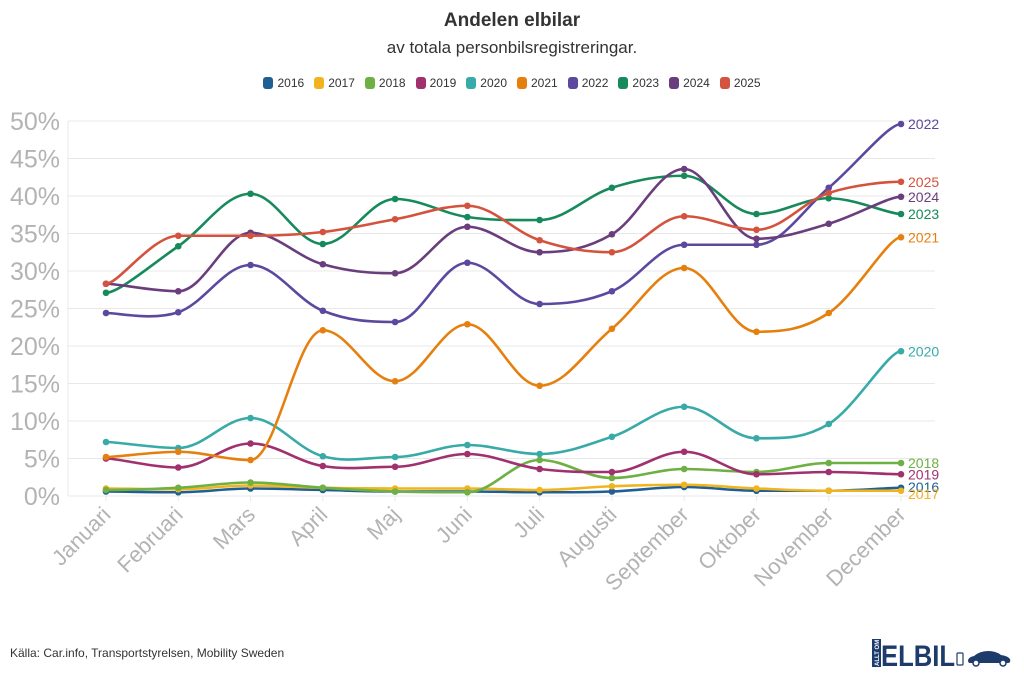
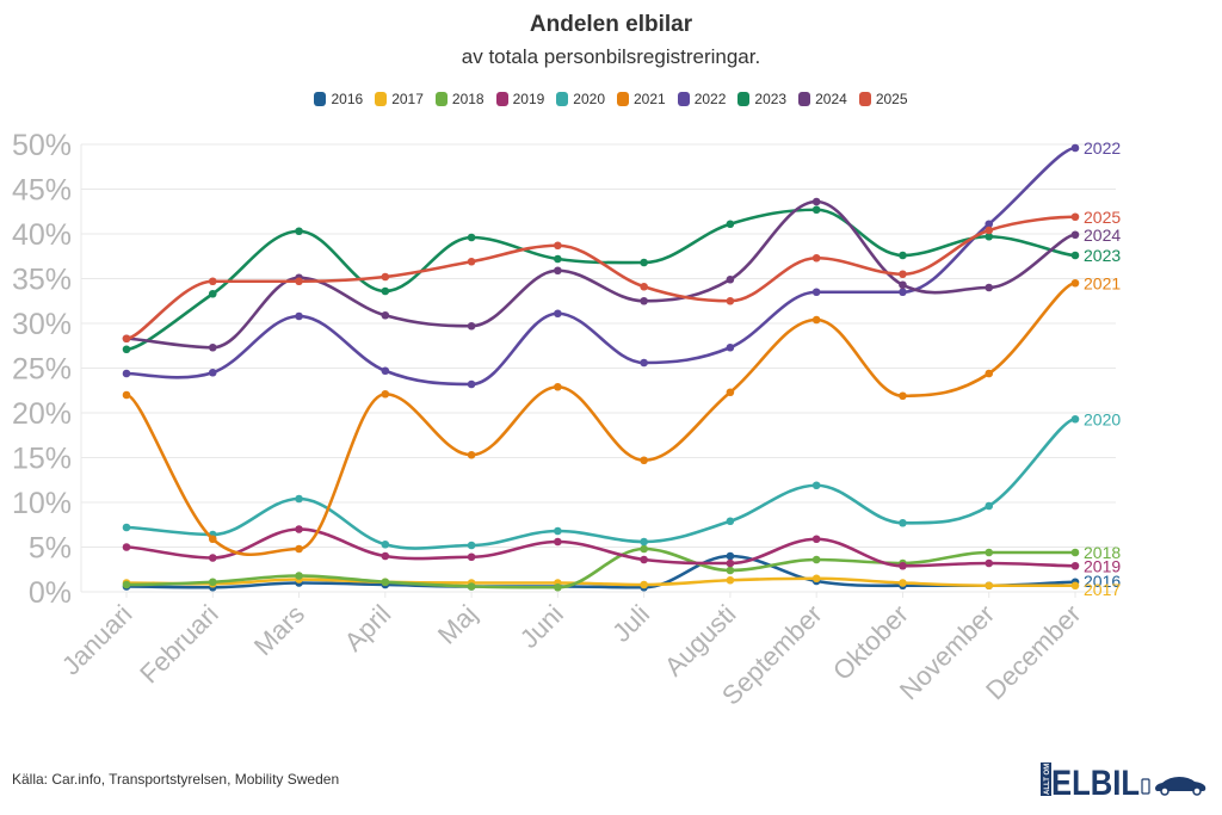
2021/Januari: 5% -> 22%
2016/Augusti: 1% -> 4%
2024/November: 36% -> 34%
